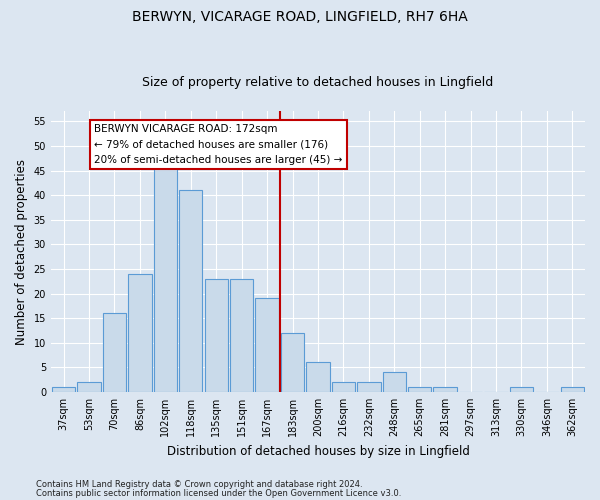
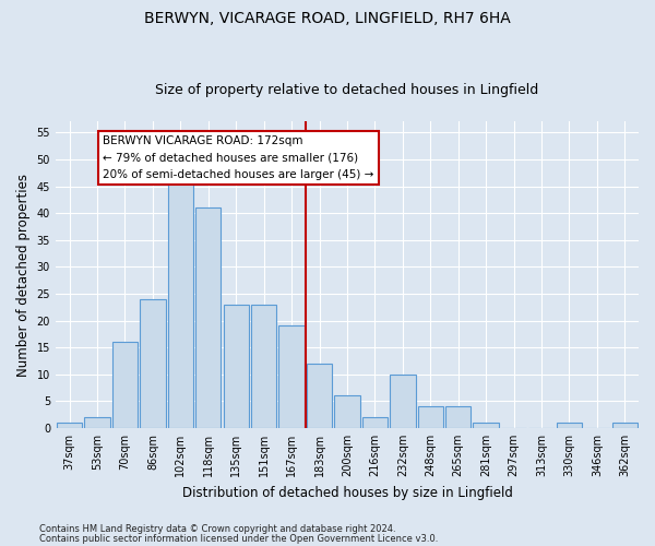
232sqm: 2 -> 10
265sqm: 1 -> 4
